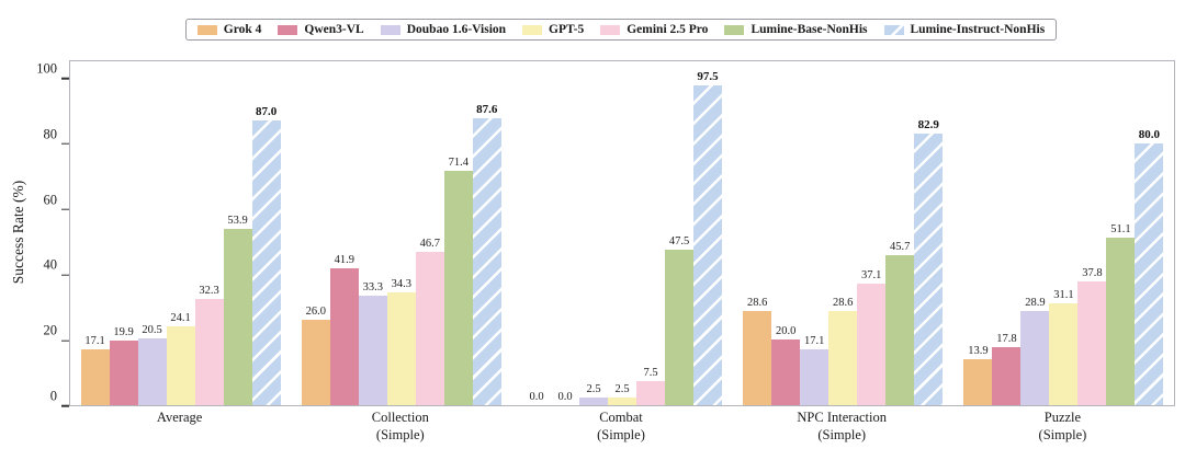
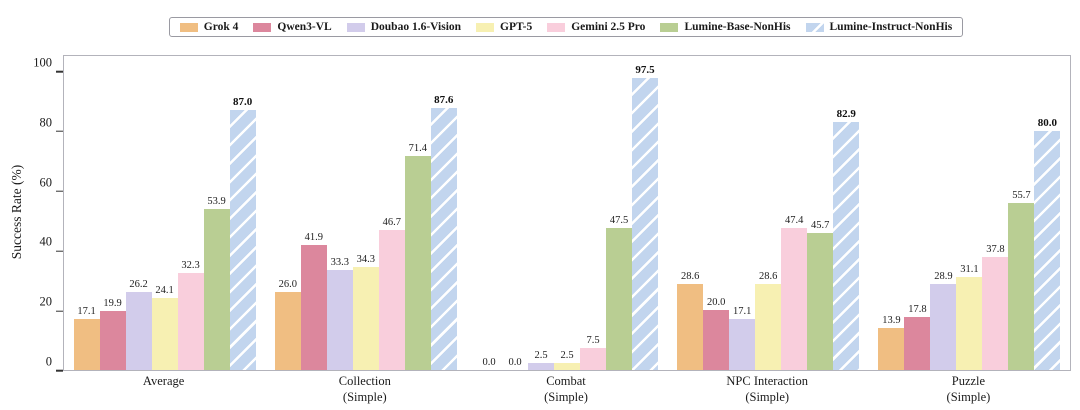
Doubao 1.6-Vision/Average: 20.5 -> 26.2
Gemini 2.5 Pro/NPC Interaction (Simple): 37.1 -> 47.4
Lumine-Base-NonHis/Puzzle (Simple): 51.1 -> 55.7
